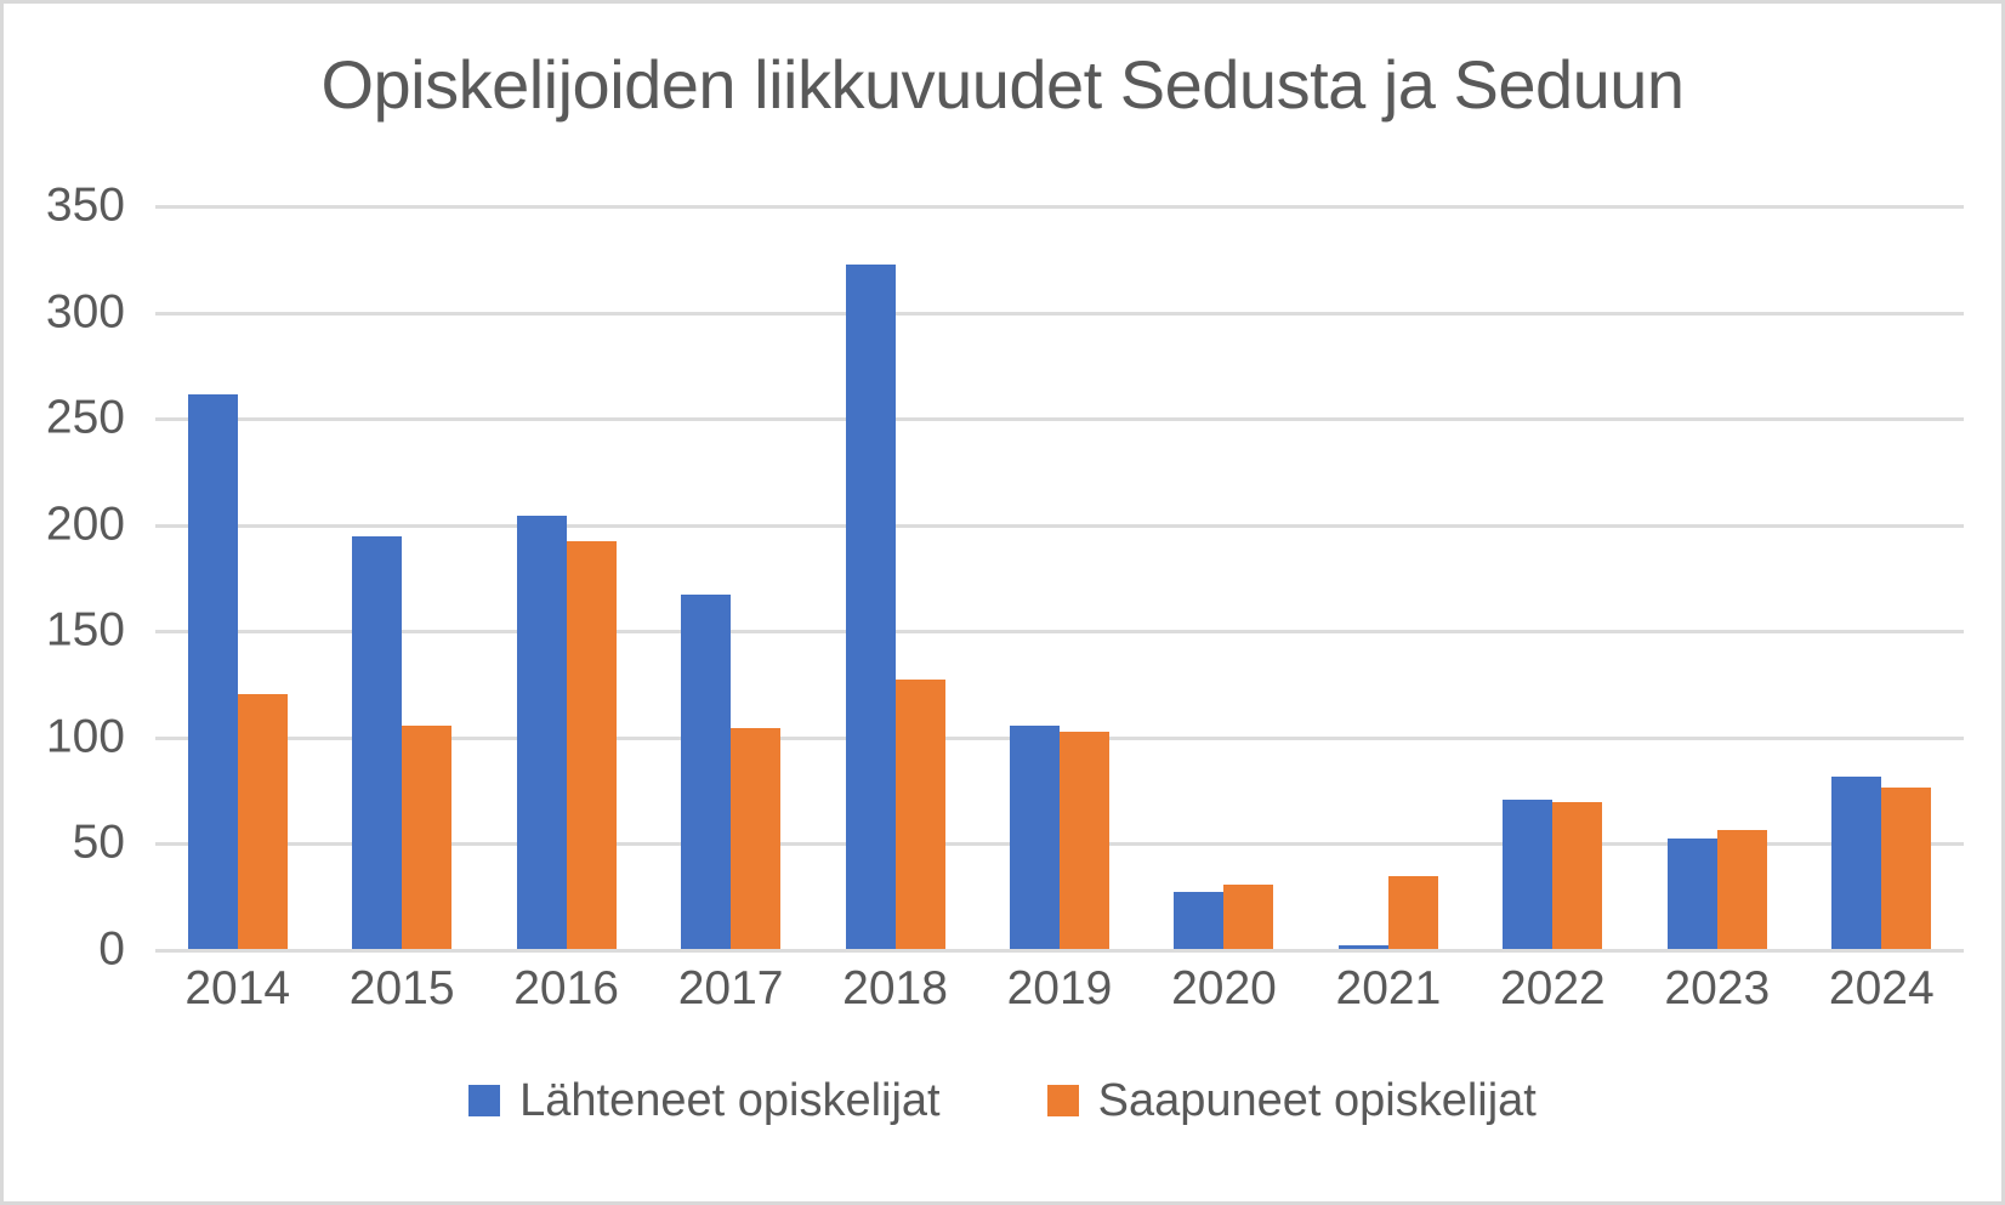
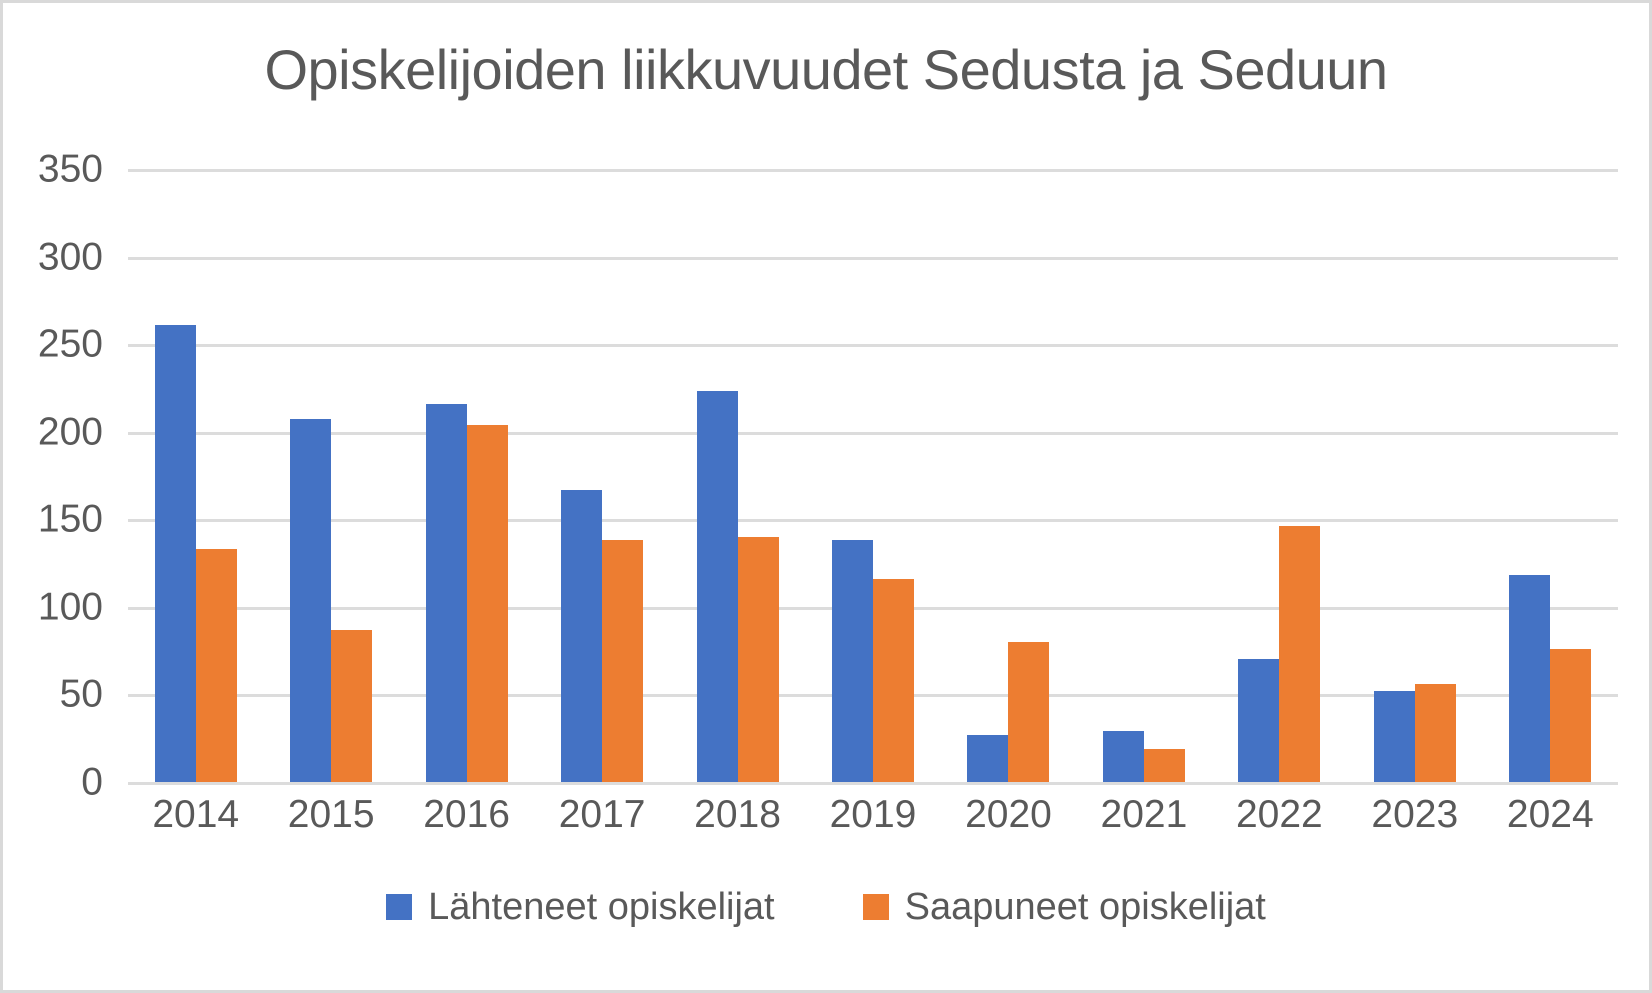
Saapuneet opiskelijat/2014: 120 -> 133
Lähteneet opiskelijat/2015: 194 -> 207
Saapuneet opiskelijat/2015: 105 -> 87
Lähteneet opiskelijat/2016: 204 -> 216
Saapuneet opiskelijat/2016: 192 -> 204
Saapuneet opiskelijat/2017: 104 -> 138
Lähteneet opiskelijat/2018: 322 -> 223
Saapuneet opiskelijat/2018: 127 -> 140
Lähteneet opiskelijat/2019: 105 -> 138
Saapuneet opiskelijat/2019: 102 -> 116
Saapuneet opiskelijat/2020: 30 -> 80
Lähteneet opiskelijat/2021: 2 -> 29
Saapuneet opiskelijat/2021: 34 -> 19
Saapuneet opiskelijat/2022: 69 -> 146
Lähteneet opiskelijat/2024: 81 -> 118
